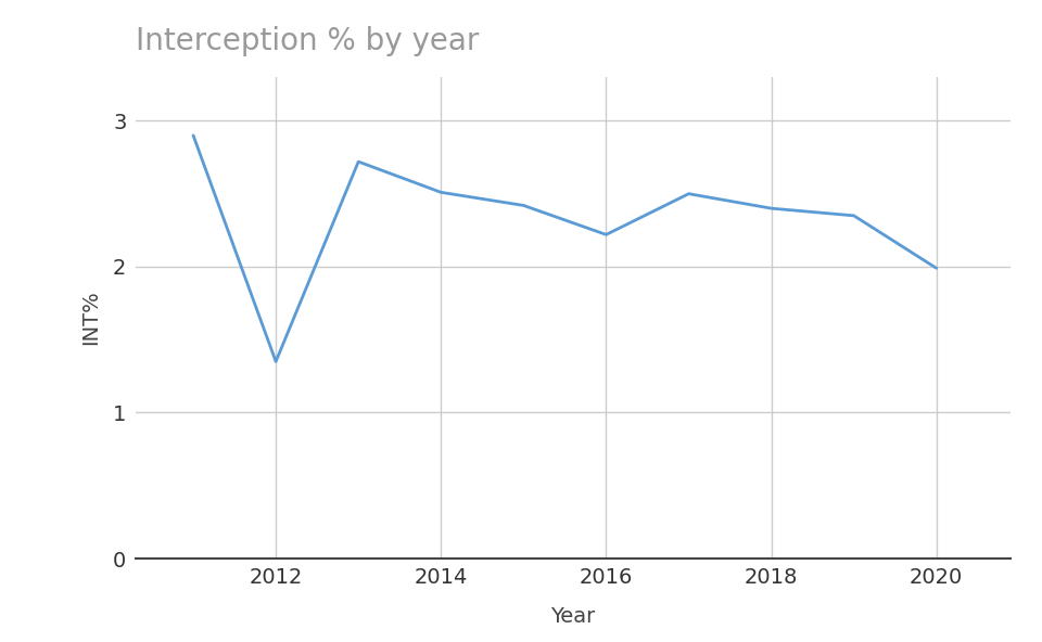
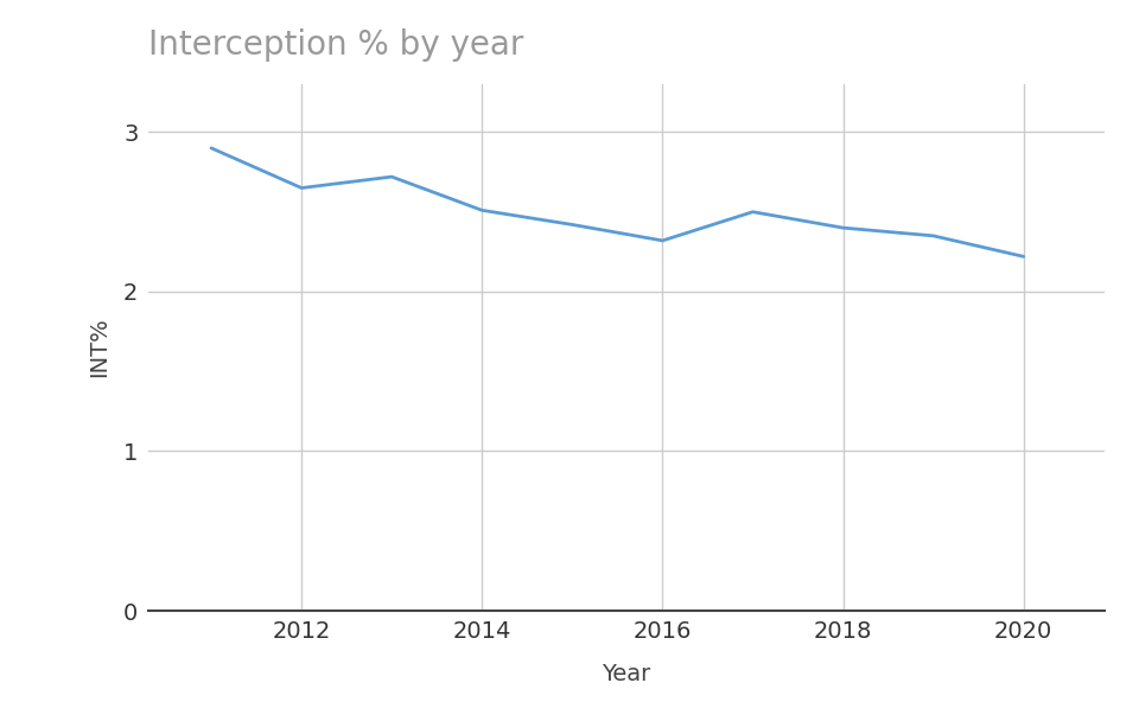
2012: 1.35 -> 2.65
2016: 2.22 -> 2.32
2020: 1.99 -> 2.22
